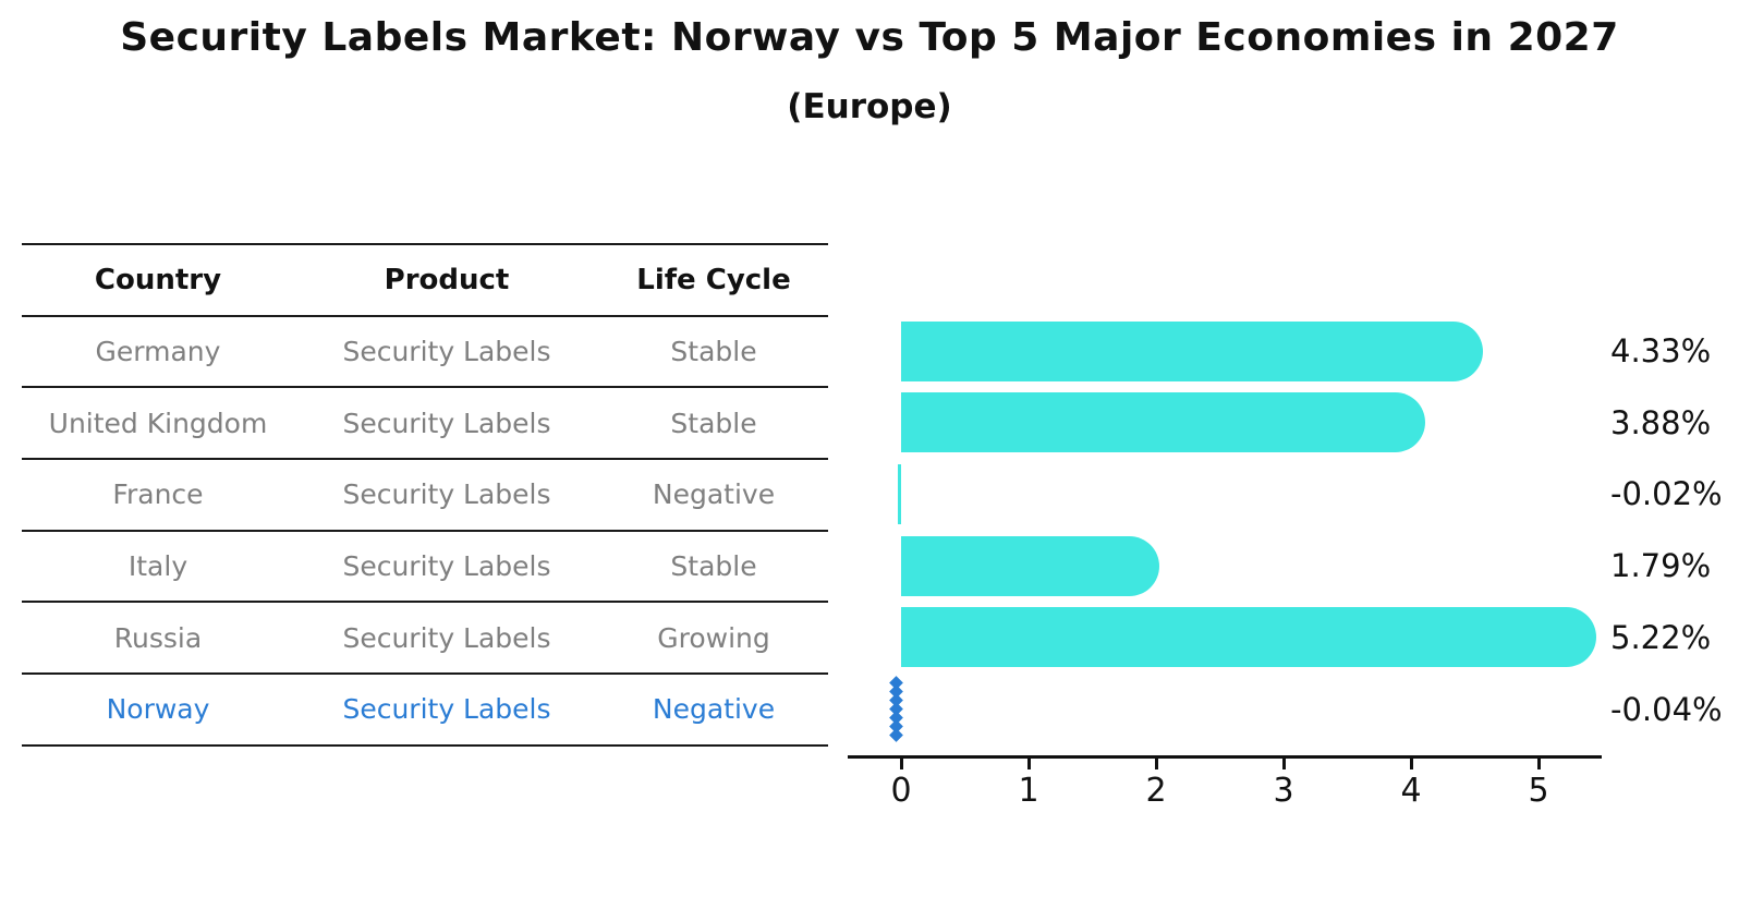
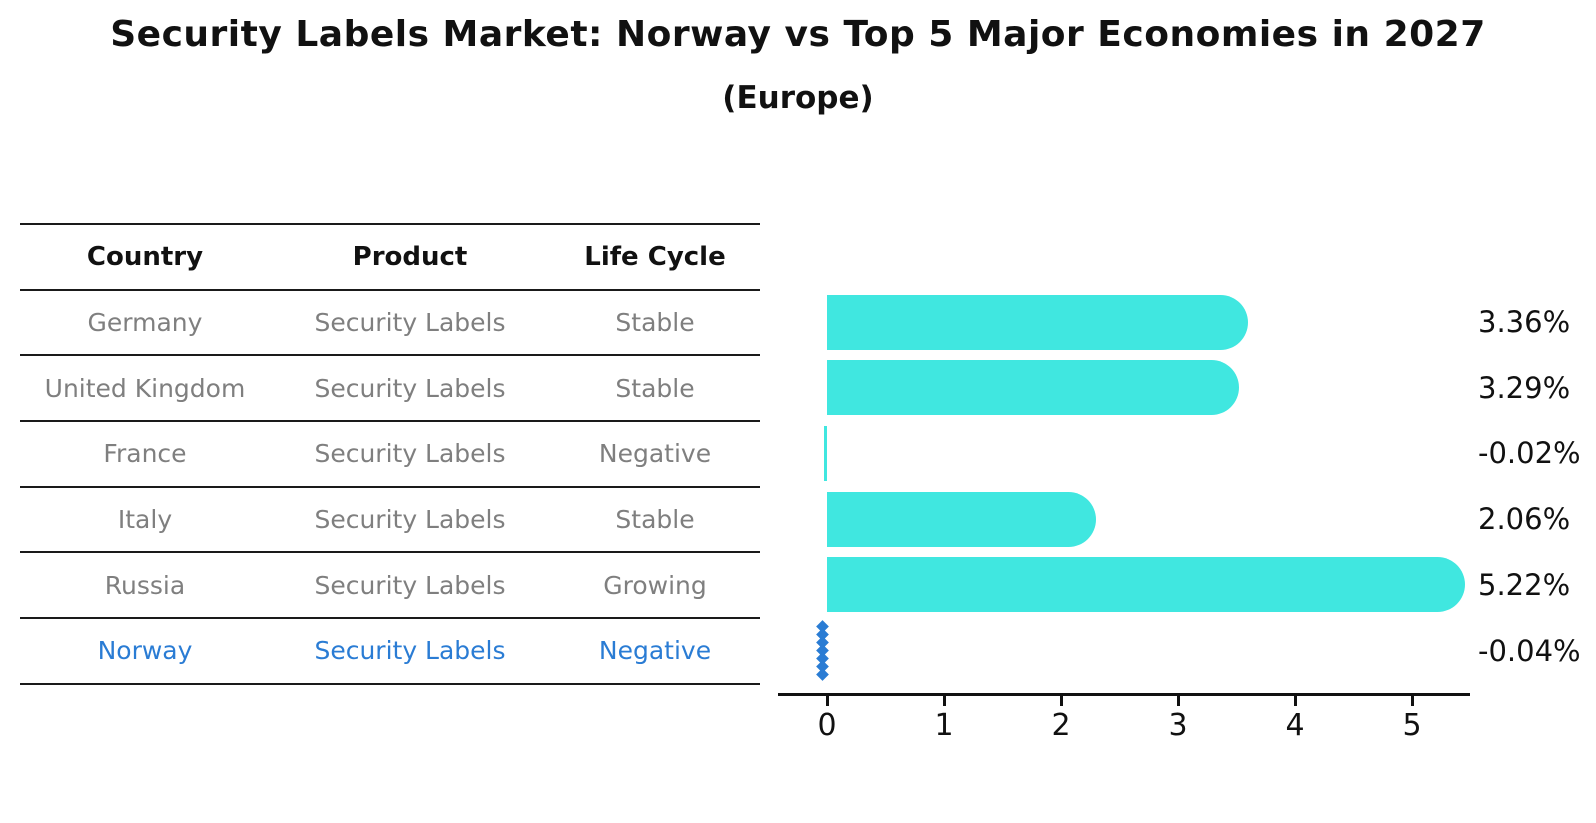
Germany: 4.33% -> 3.36%
United Kingdom: 3.88% -> 3.29%
Italy: 1.79% -> 2.06%
